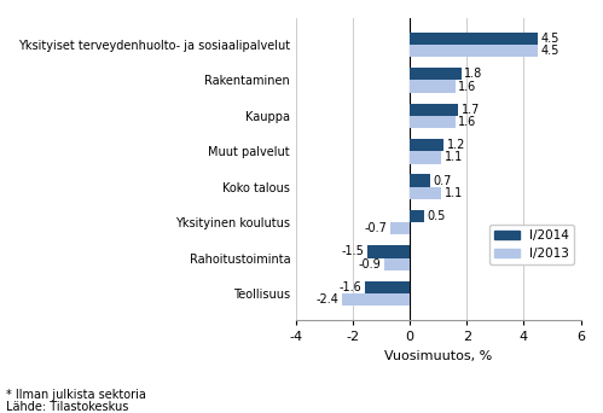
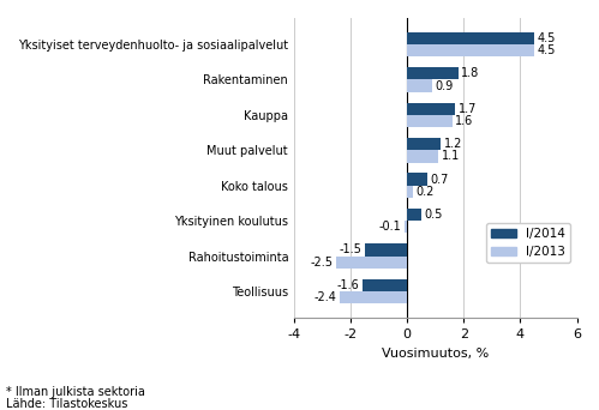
I/2013/Rakentaminen: 1.6 -> 0.9
I/2013/Koko talous: 1.1 -> 0.2
I/2013/Yksityinen koulutus: -0.7 -> -0.1
I/2013/Rahoitustoiminta: -0.9 -> -2.5
